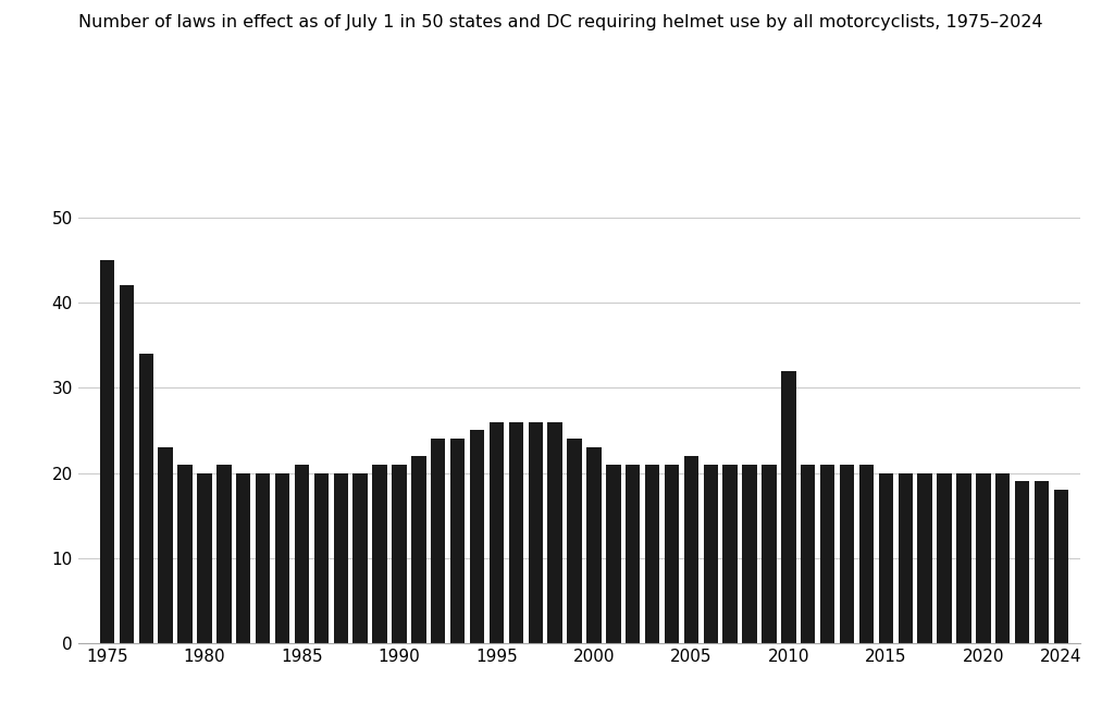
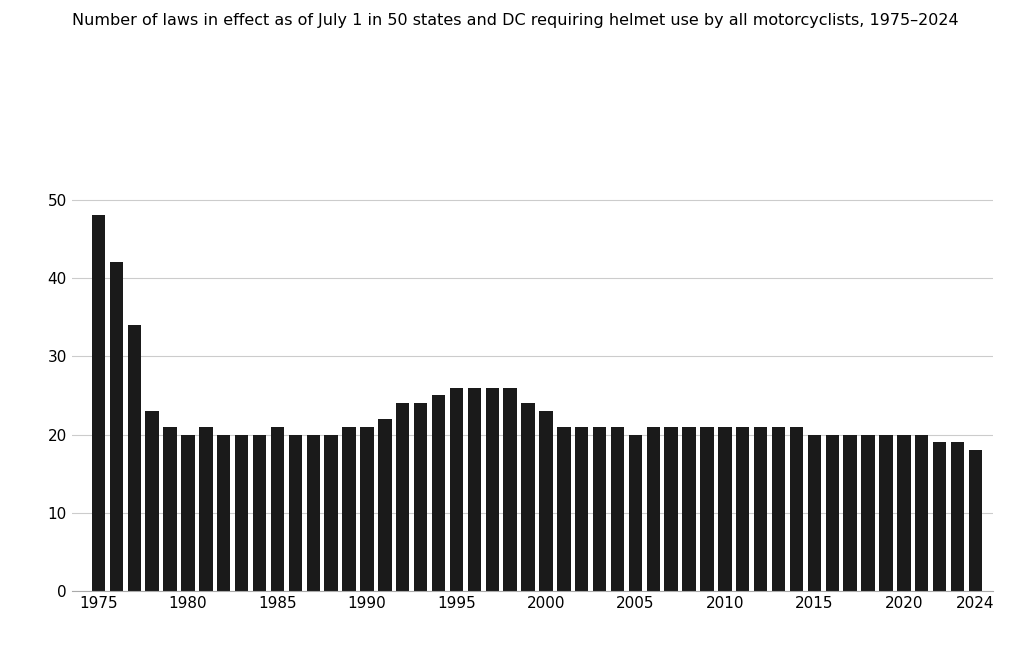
1975: 45 -> 48
2005: 22 -> 20
2010: 32 -> 21
